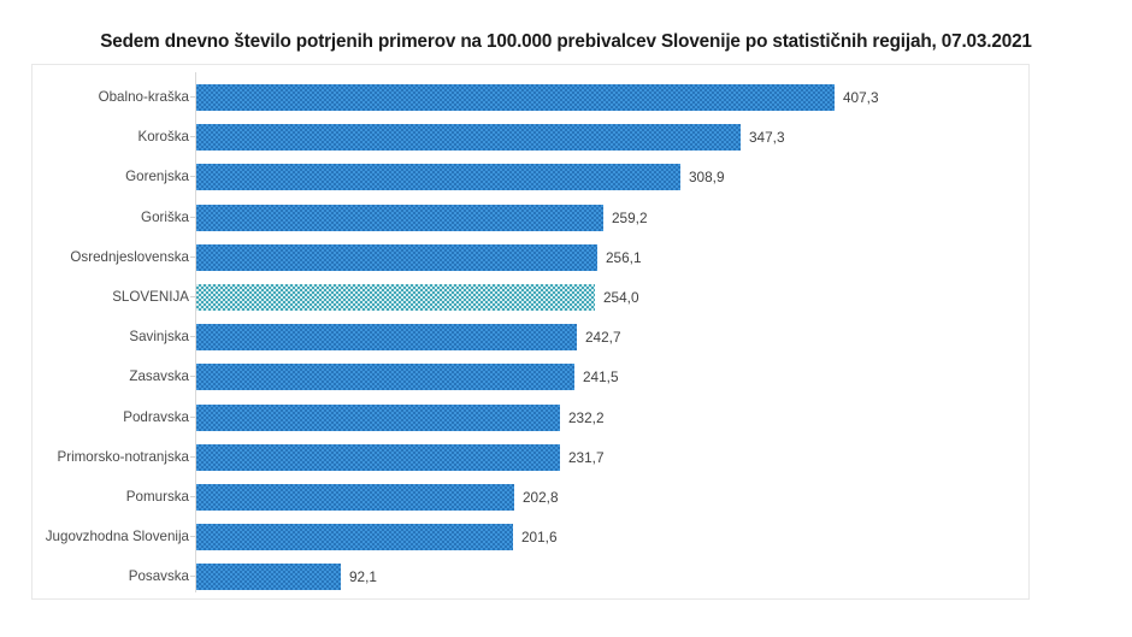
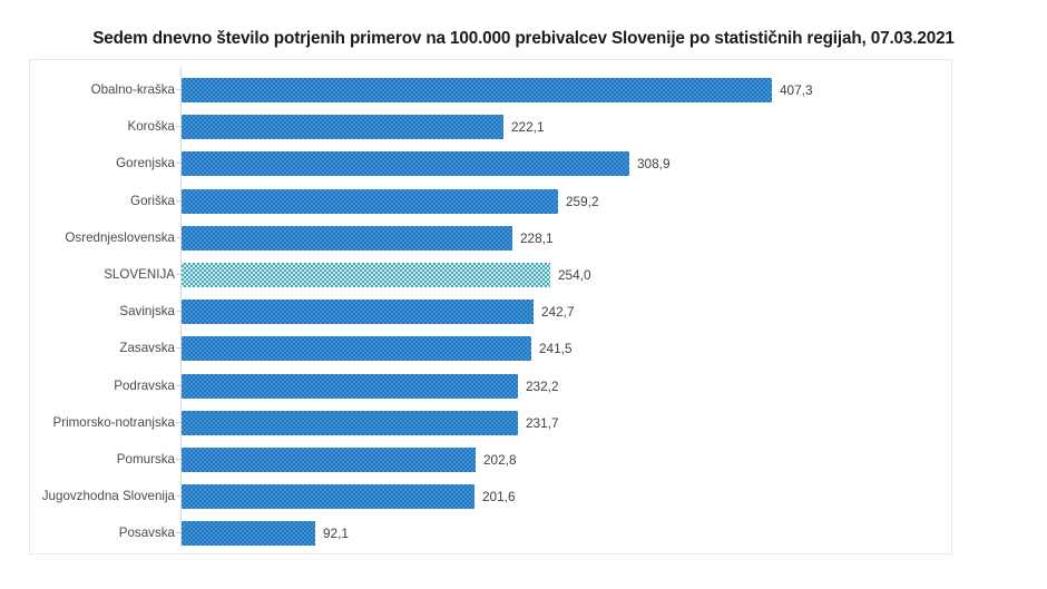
Koroška: 347,3 -> 222,1
Osrednjeslovenska: 256,1 -> 228,1
